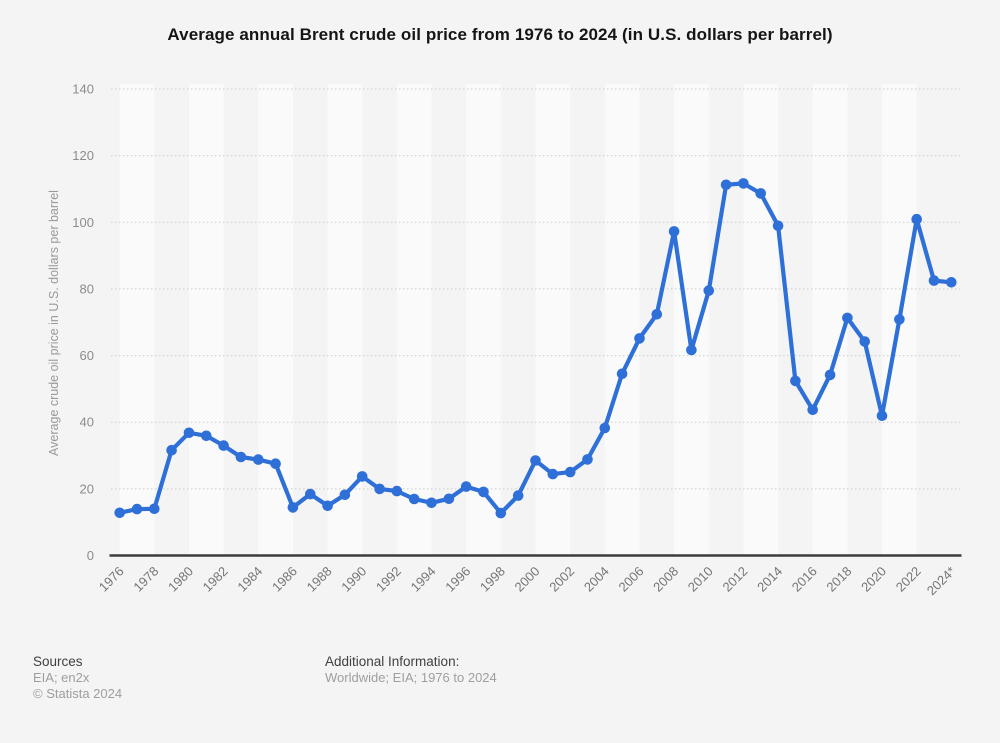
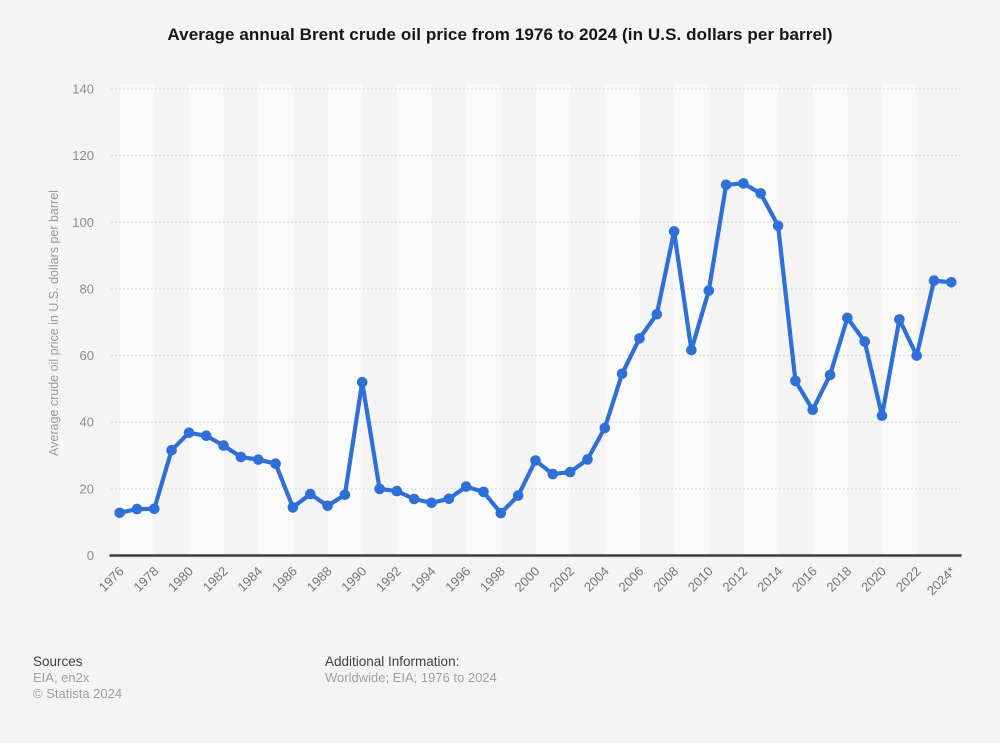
1990: 24 -> 52
2022: 101 -> 60
